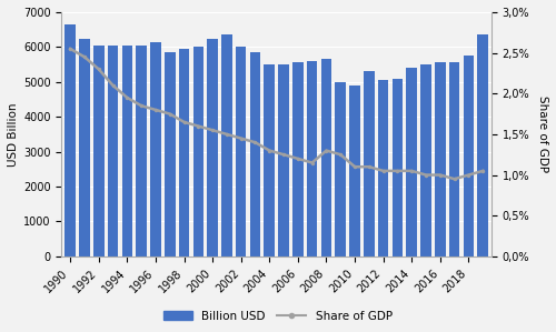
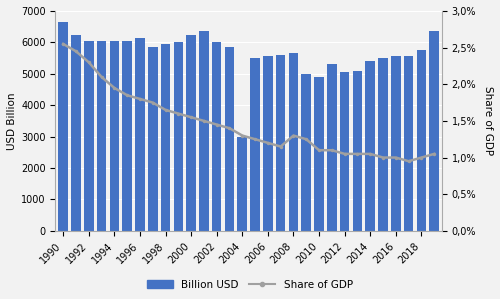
Billion USD/2004: 5500 -> 3000
